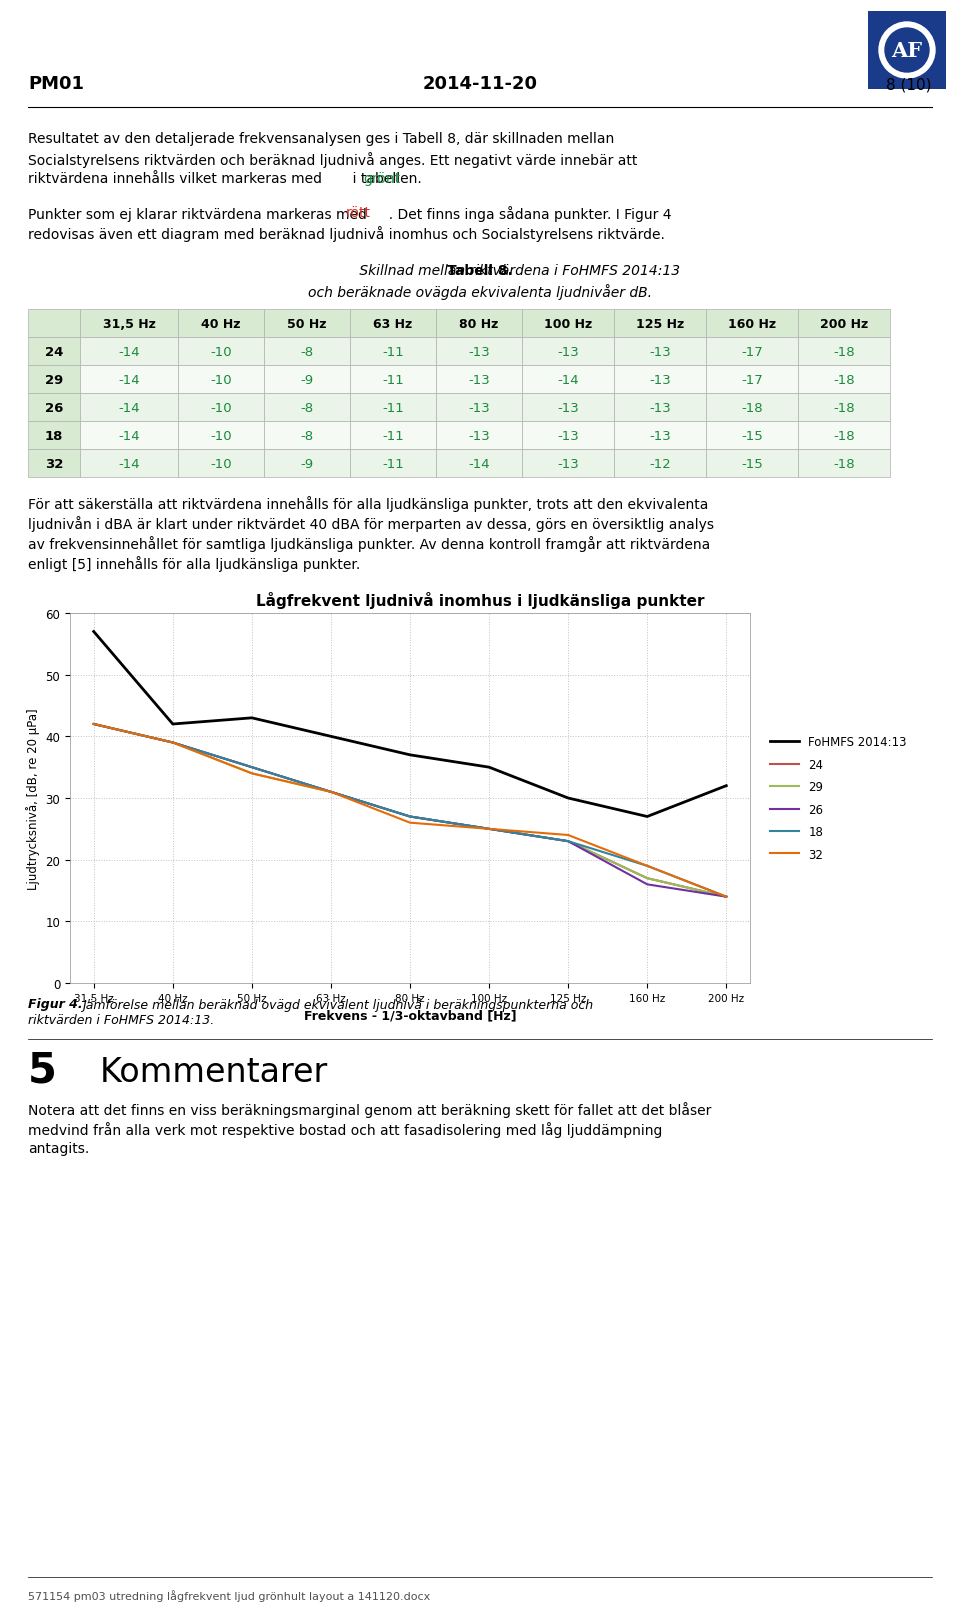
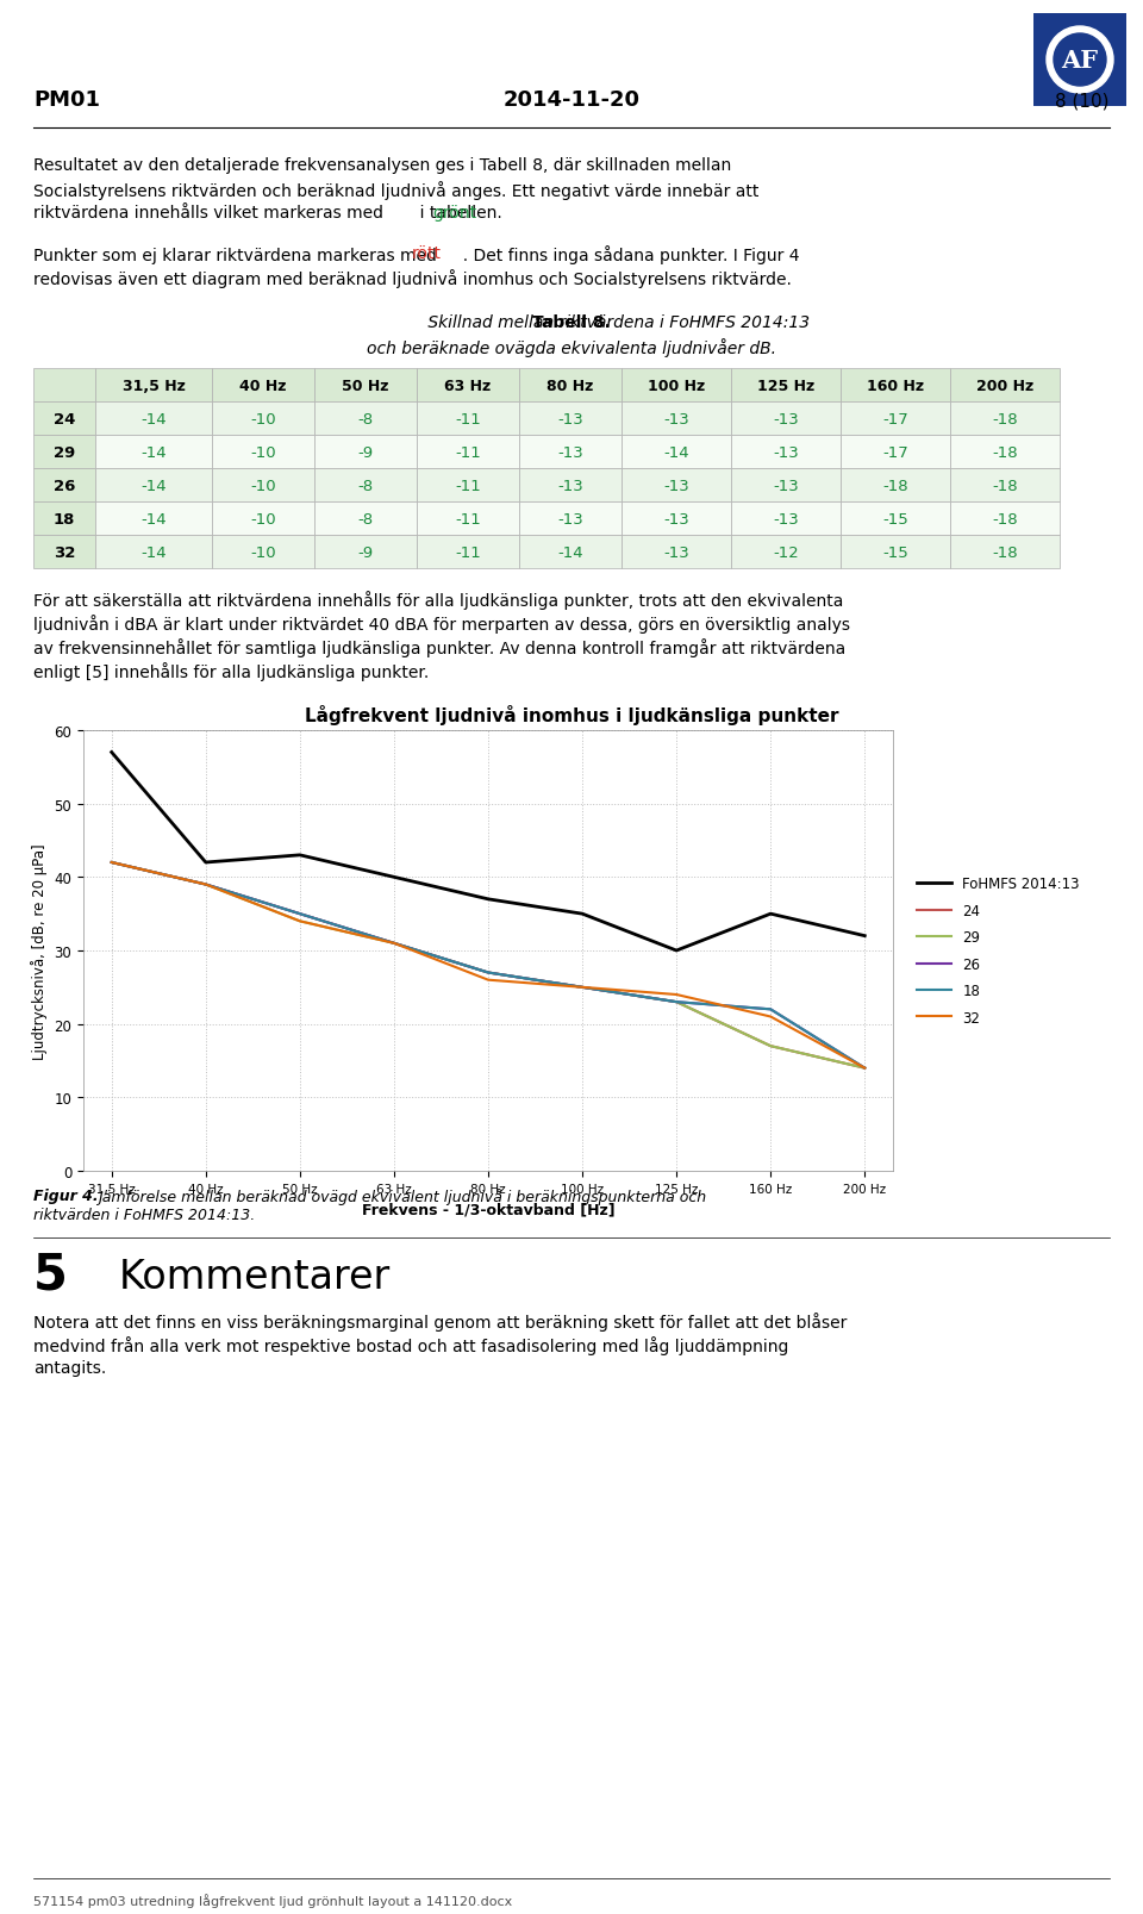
FoHMFS 2014:13/160 Hz: 27 -> 35
26/160 Hz: 16 -> 22
18/160 Hz: 19 -> 22
32/160 Hz: 19 -> 21
